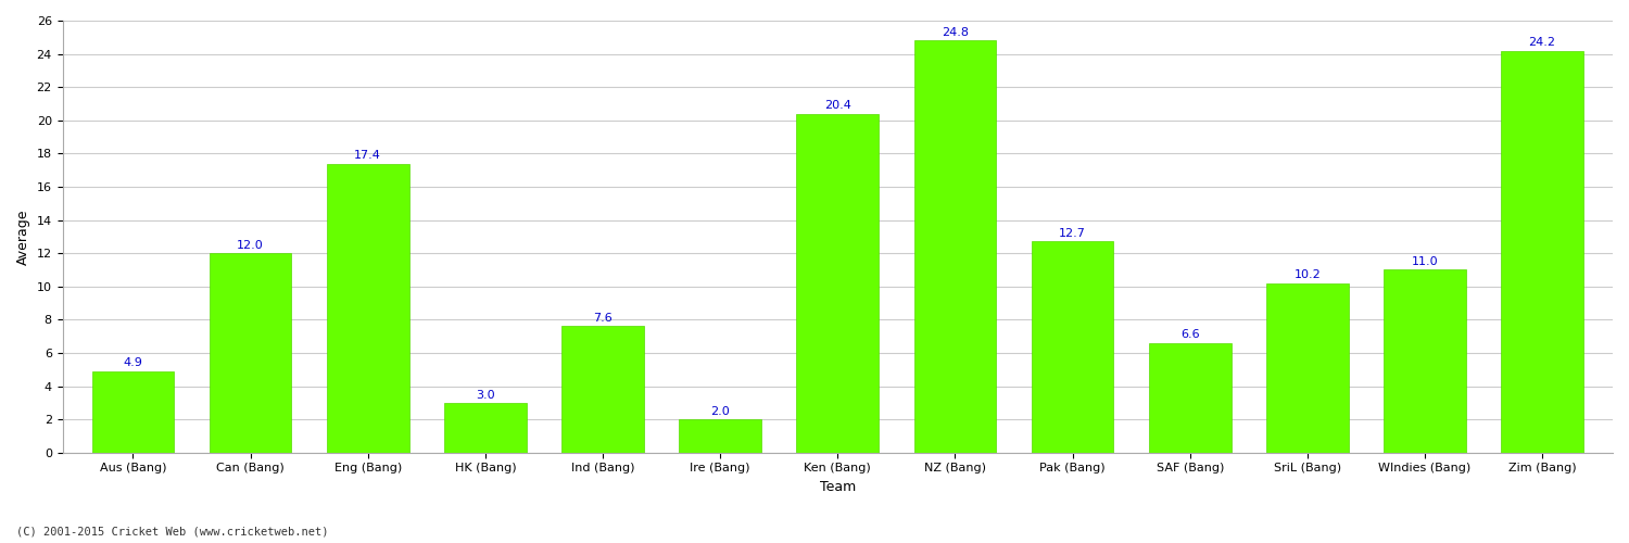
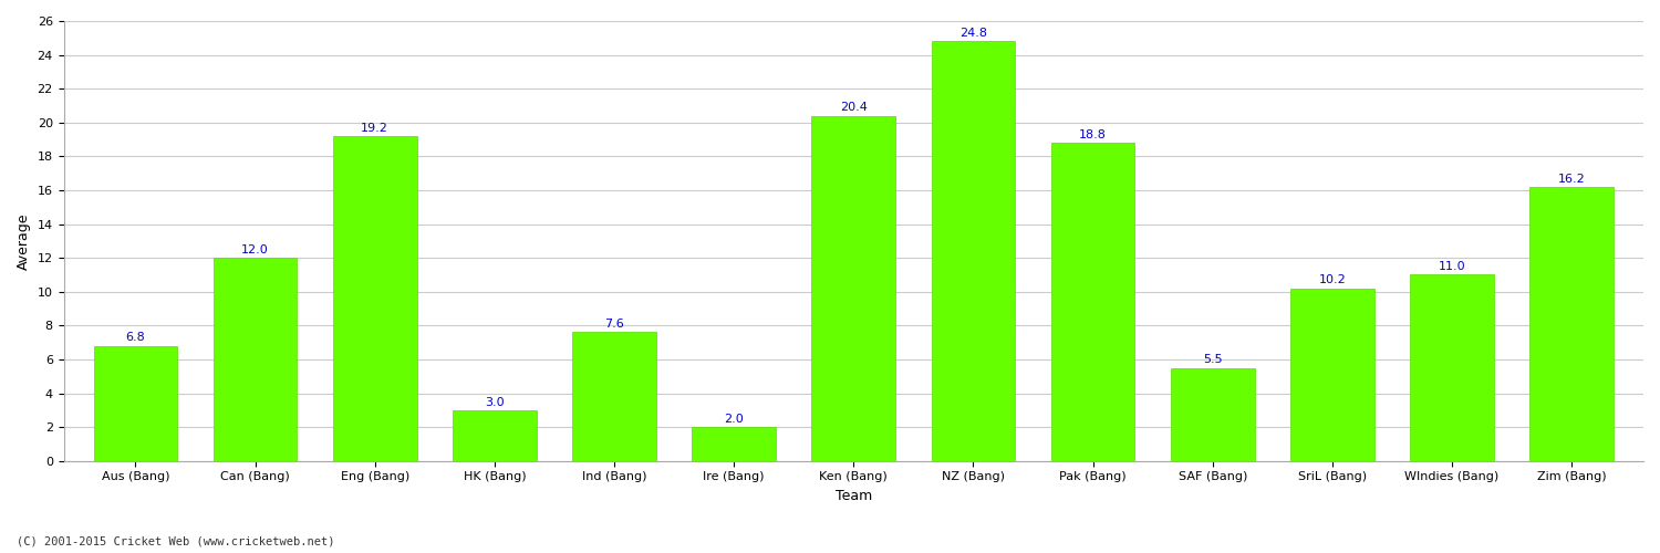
Aus (Bang): 4.9 -> 6.8
Eng (Bang): 17.4 -> 19.2
Pak (Bang): 12.7 -> 18.8
SAF (Bang): 6.6 -> 5.5
Zim (Bang): 24.2 -> 16.2
